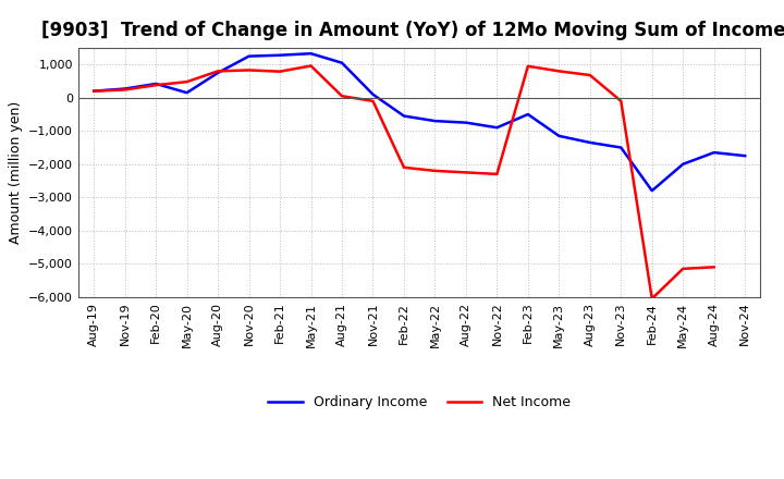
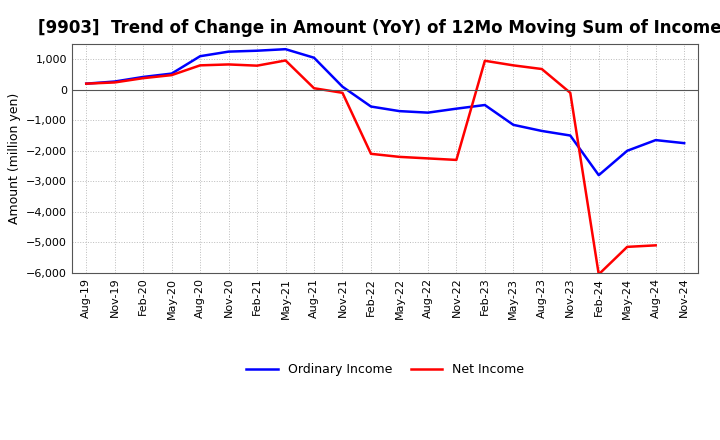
Ordinary Income/May-20: 150 -> 530
Ordinary Income/Aug-20: 750 -> 1,100
Ordinary Income/Nov-22: -900 -> -620
